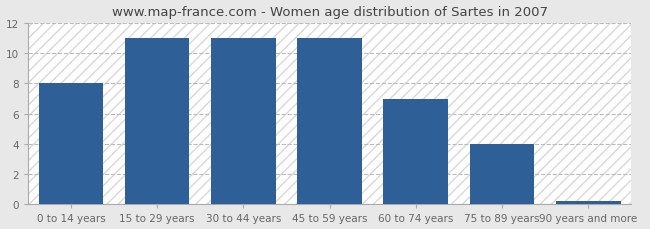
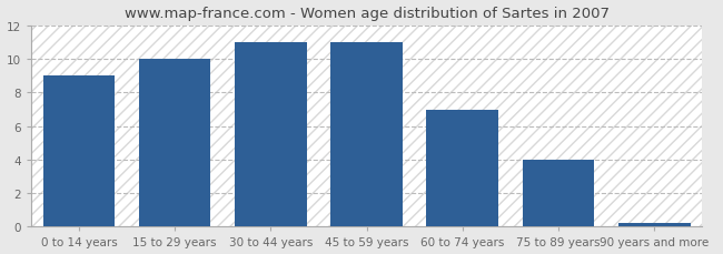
0 to 14 years: 8.0 -> 9.0
15 to 29 years: 11.0 -> 10.0
